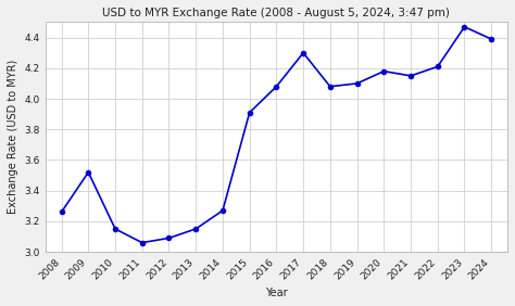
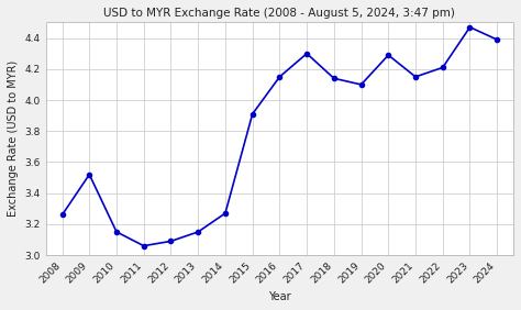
2016: 4.08 -> 4.15
2018: 4.08 -> 4.14
2020: 4.18 -> 4.29
